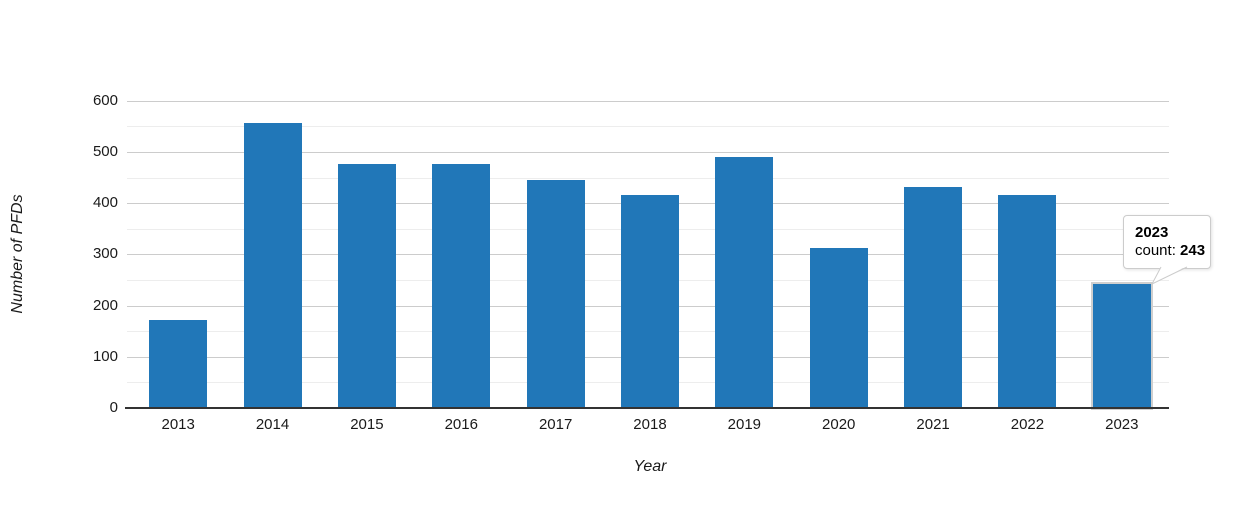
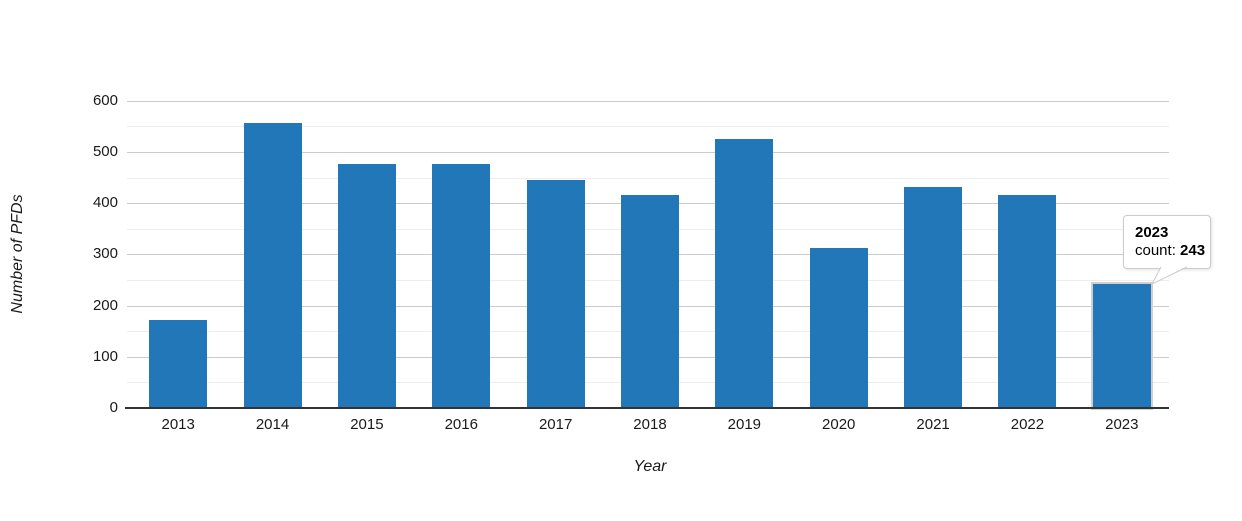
2019: 490 -> 520
